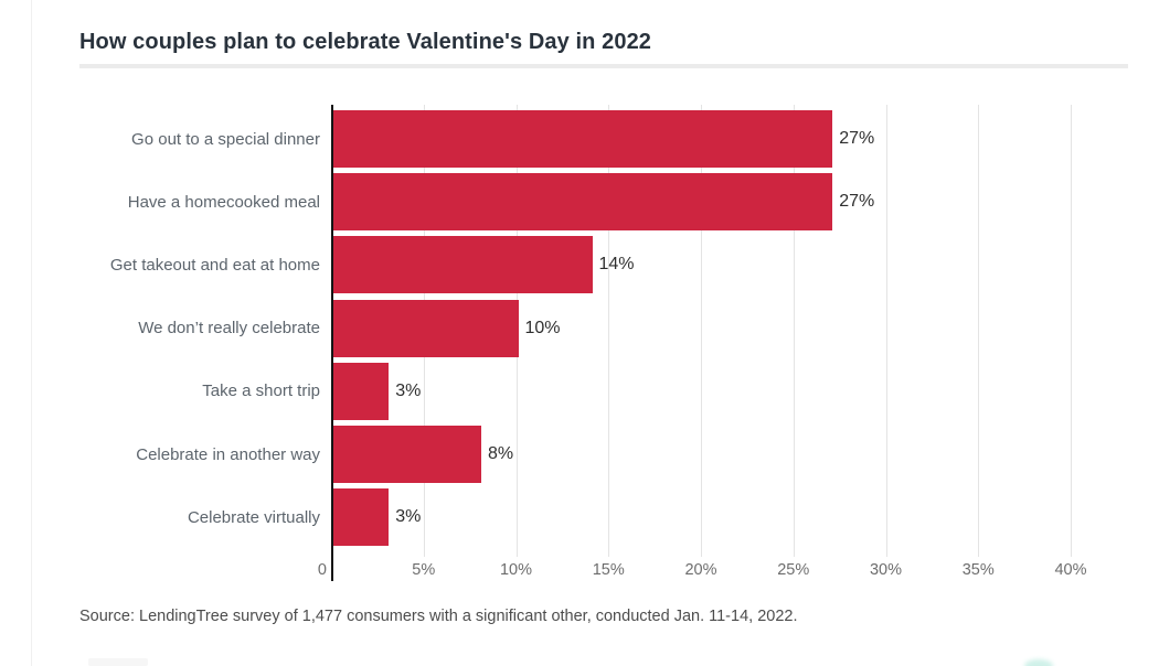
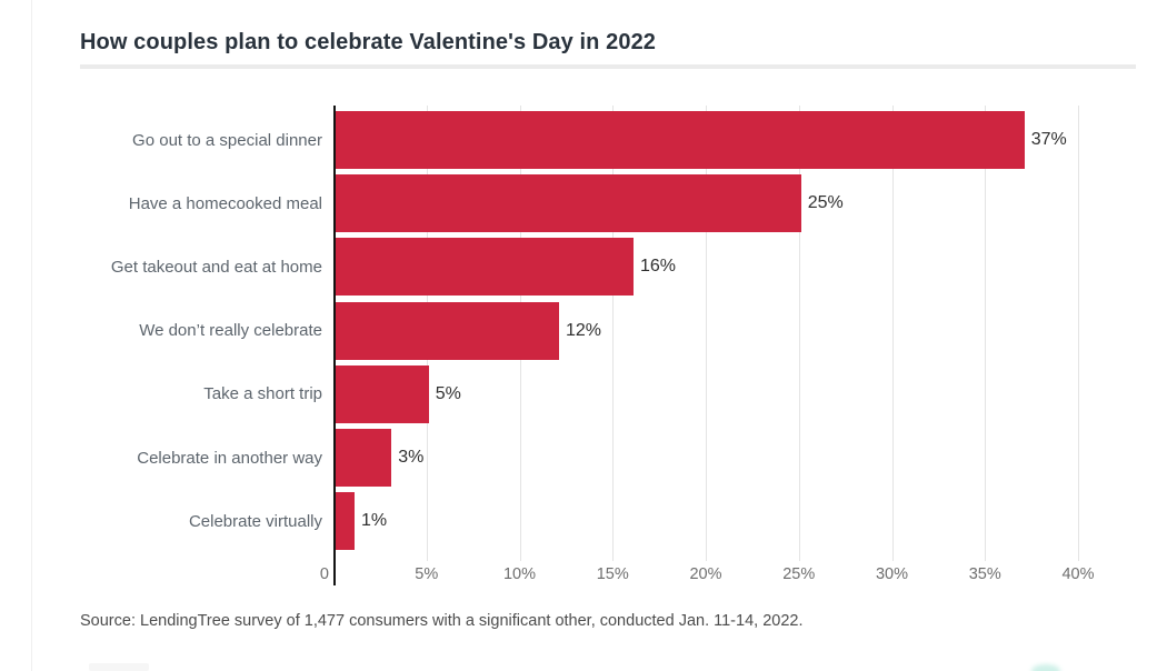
Go out to a special dinner: 27% -> 37%
Have a homecooked meal: 27% -> 25%
Get takeout and eat at home: 14% -> 16%
We don’t really celebrate: 10% -> 12%
Take a short trip: 3% -> 5%
Celebrate in another way: 8% -> 3%
Celebrate virtually: 3% -> 1%
